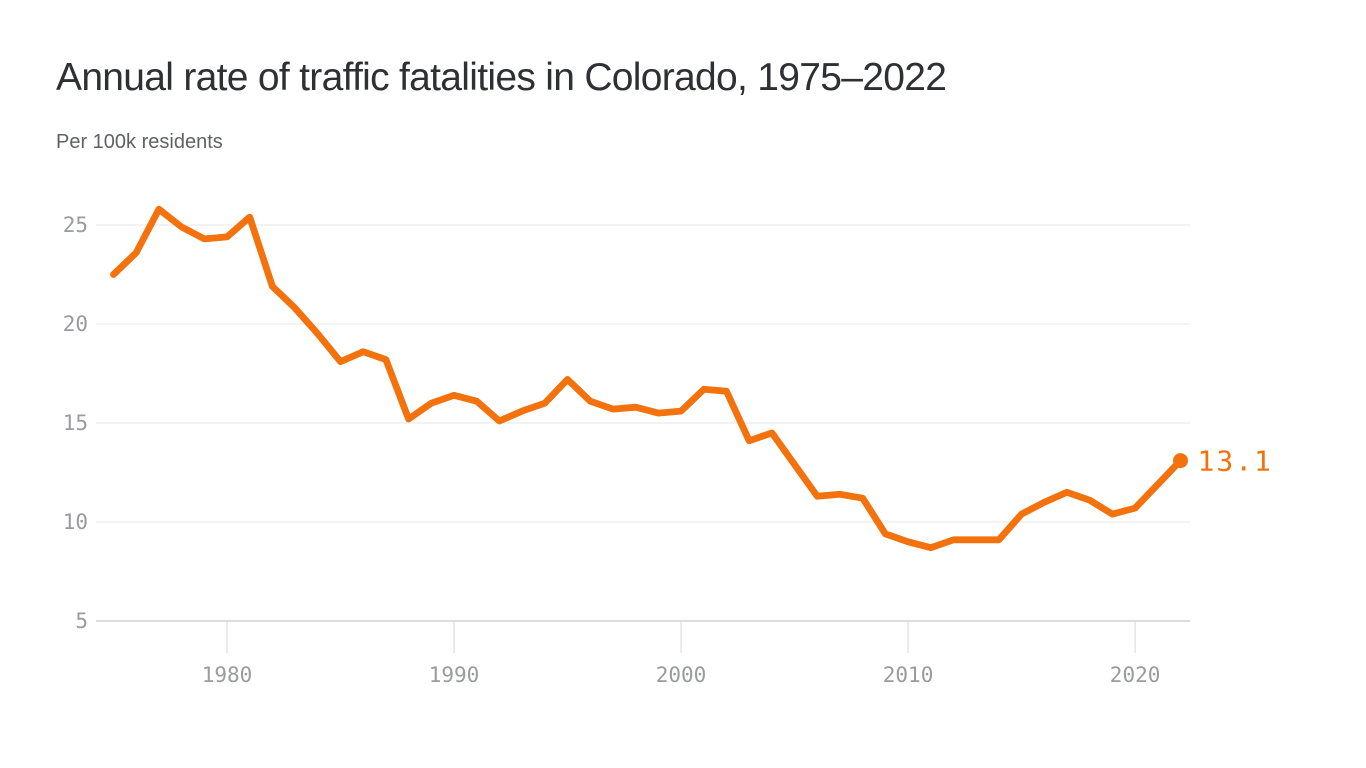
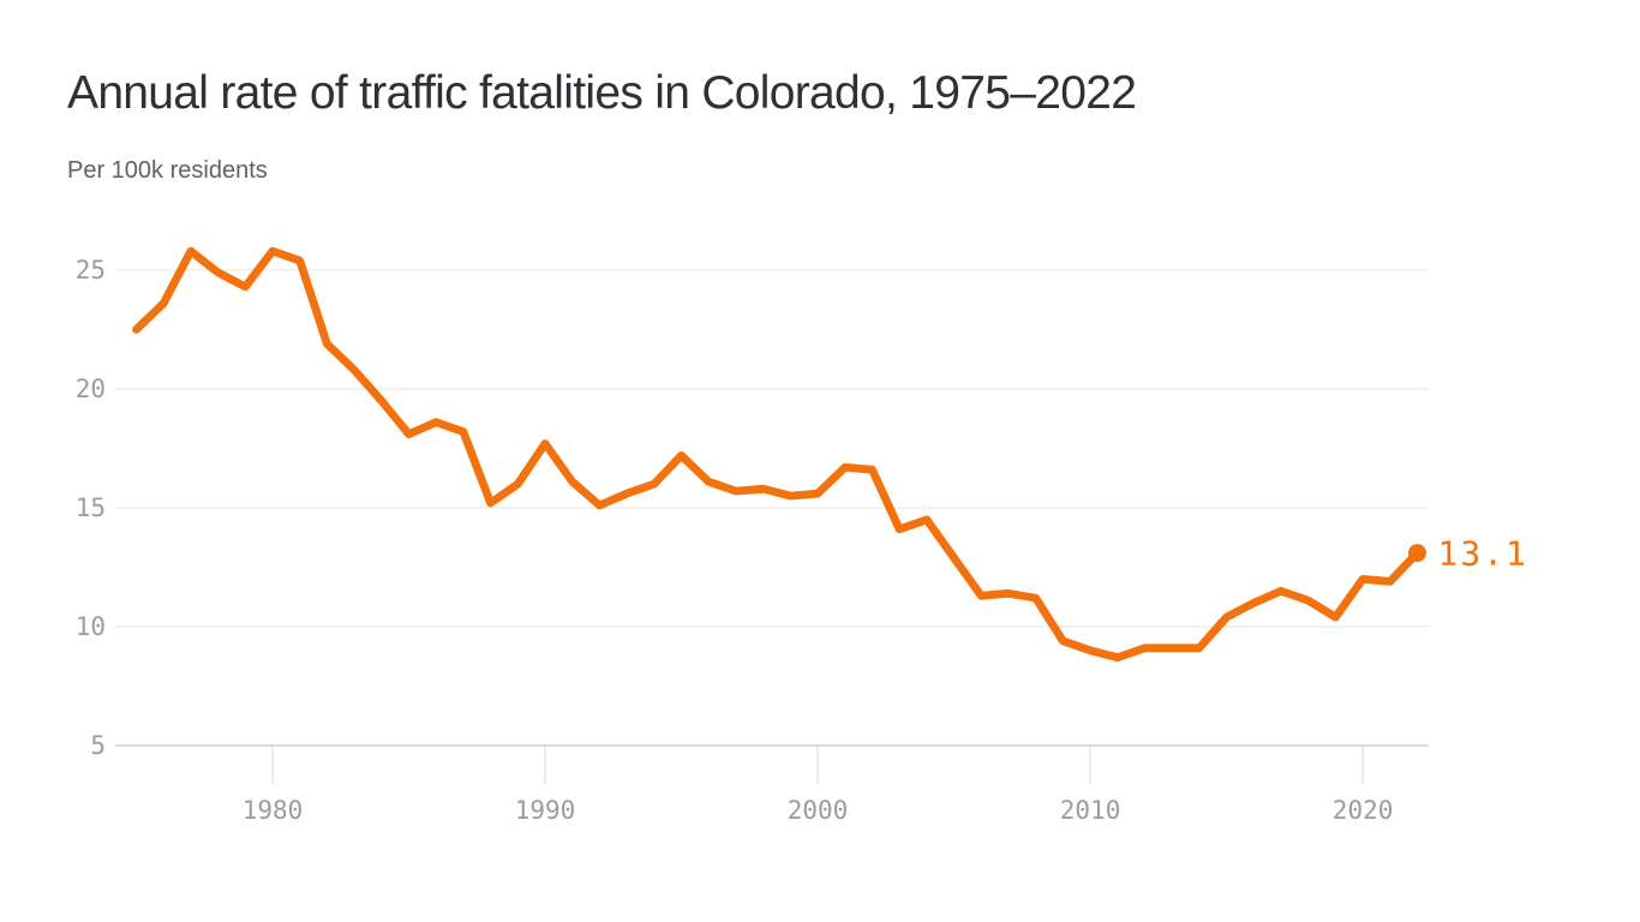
1980: 24.4 -> 25.8
1990: 16.4 -> 17.7
2020: 10.7 -> 12.0
